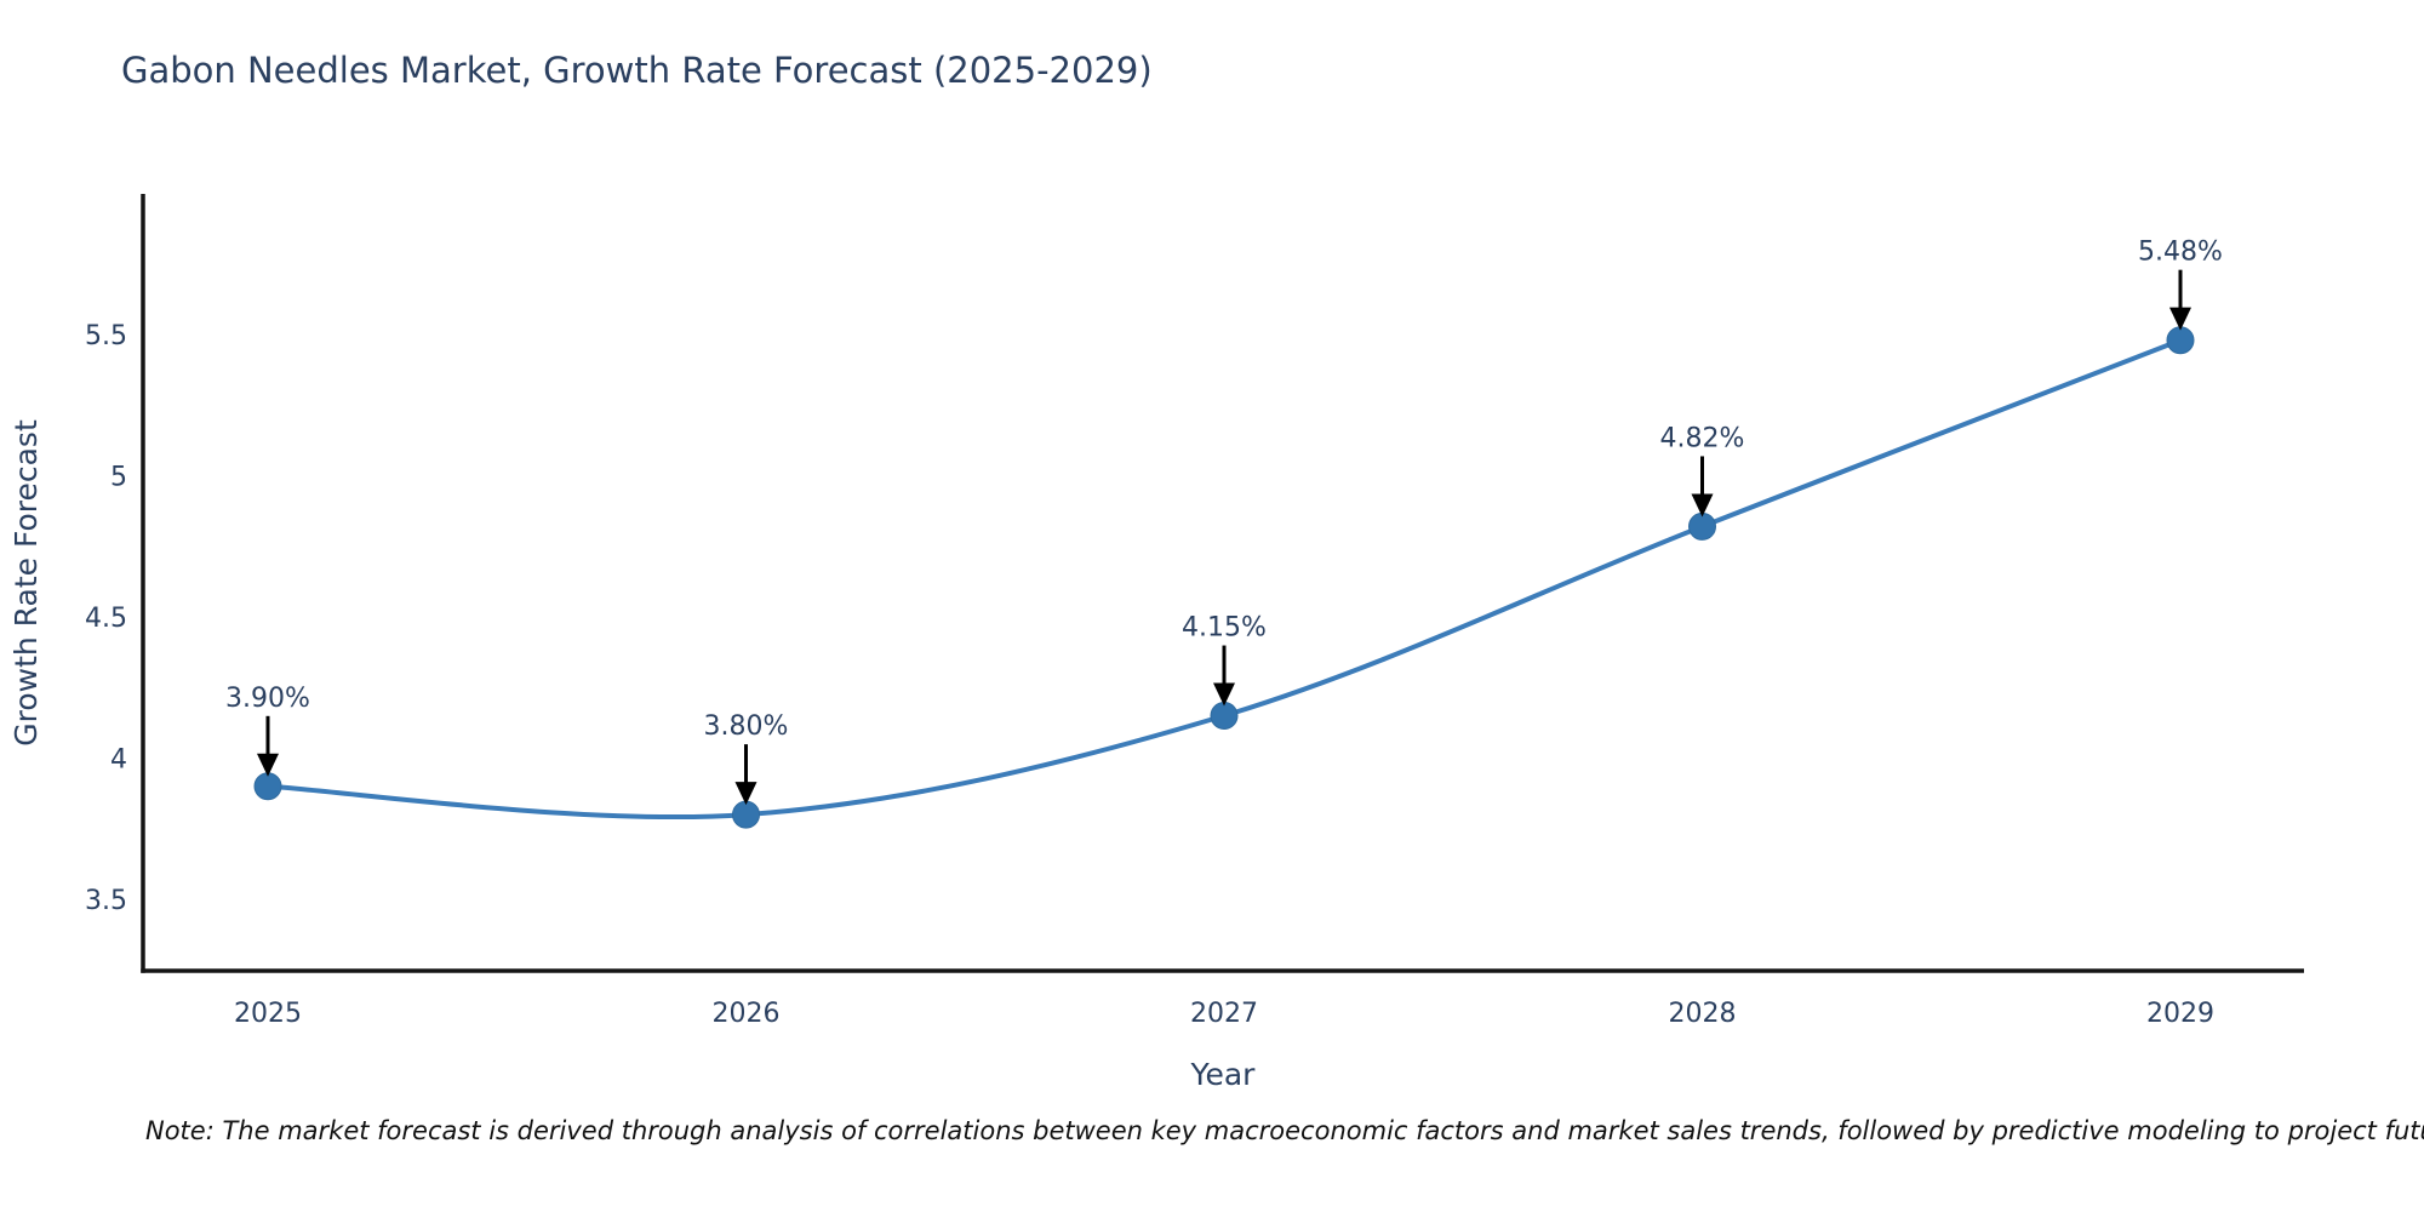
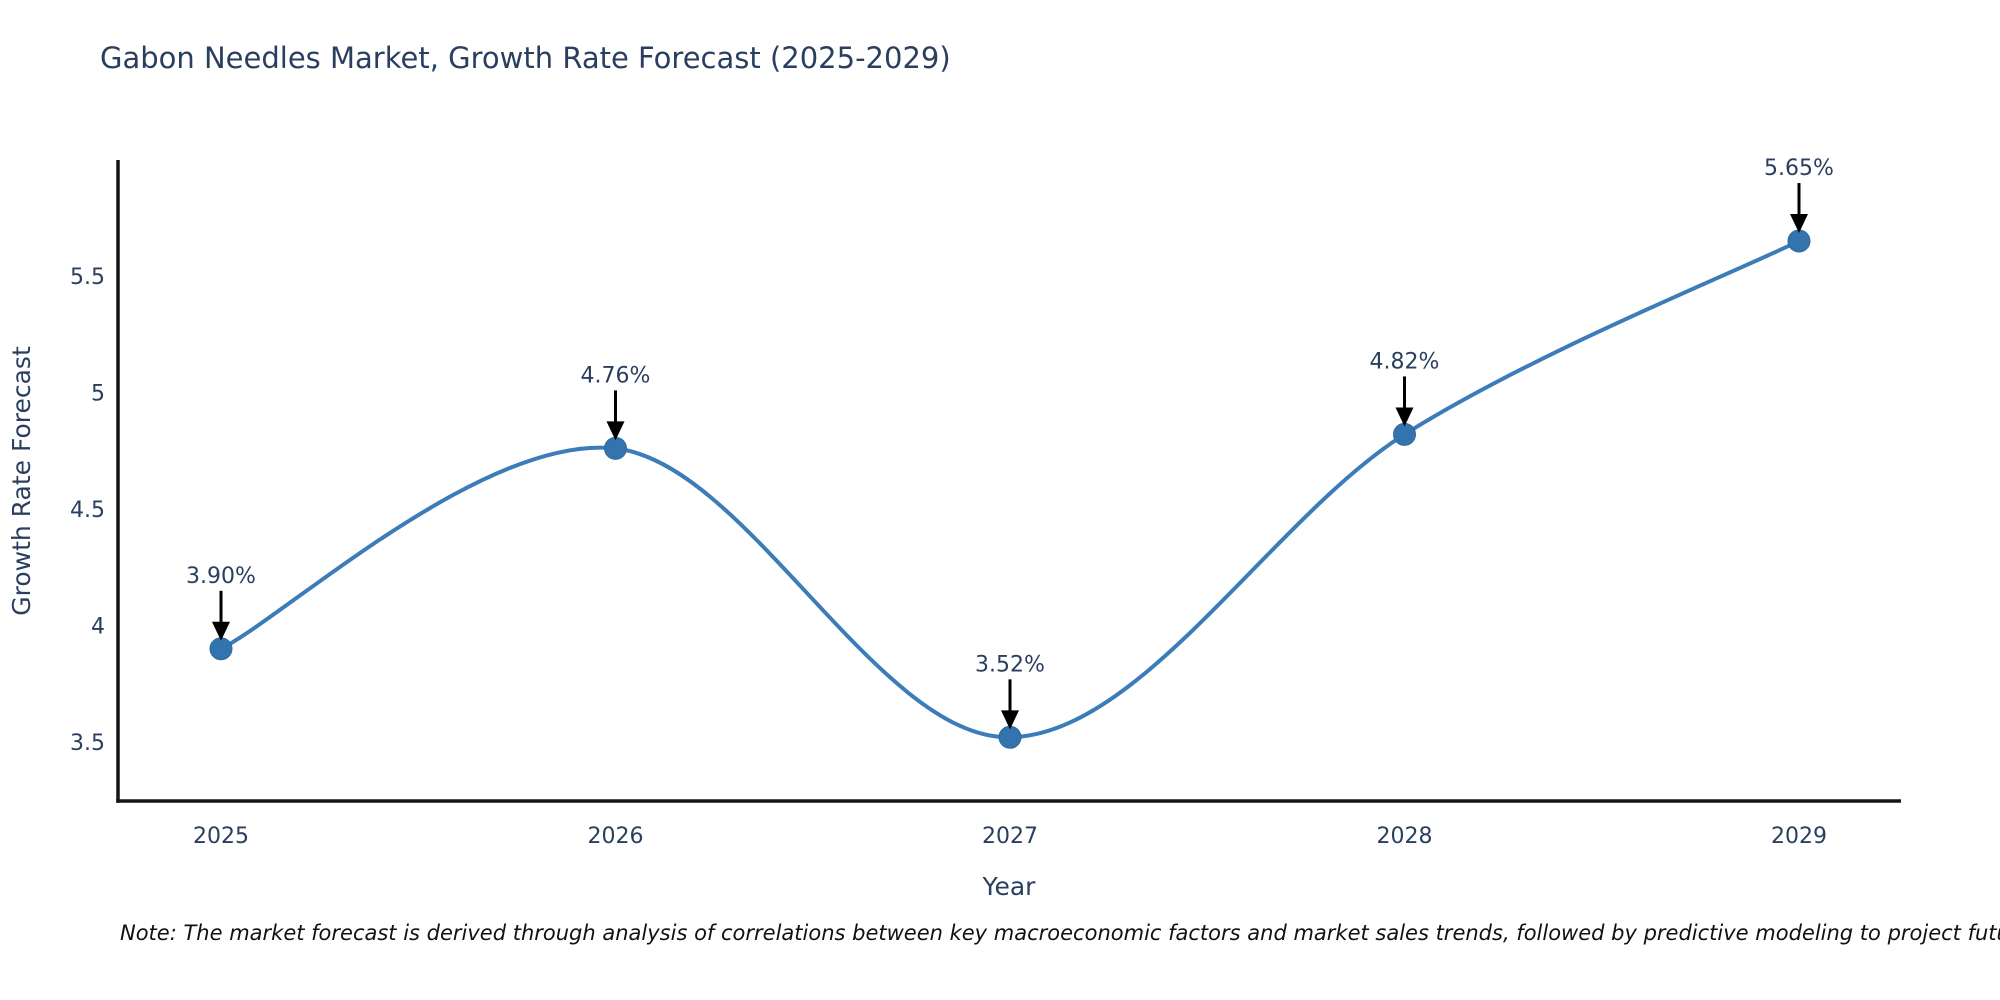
2026: 3.80% -> 4.76%
2027: 4.15% -> 3.52%
2029: 5.48% -> 5.65%
